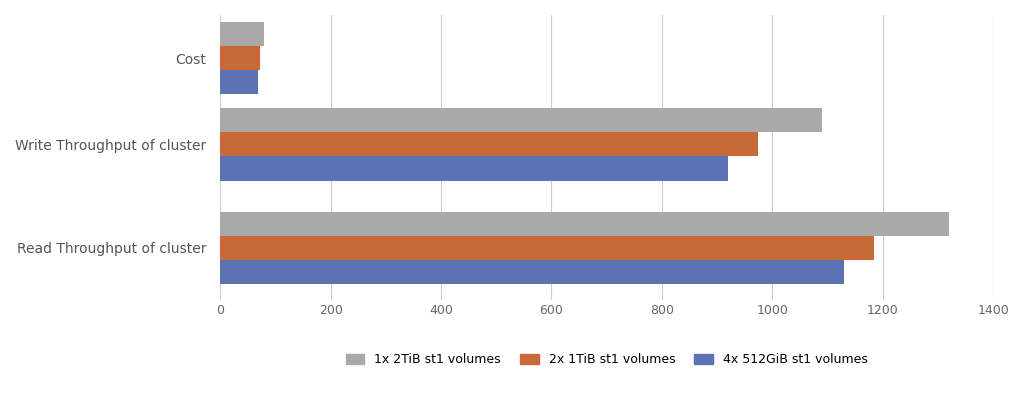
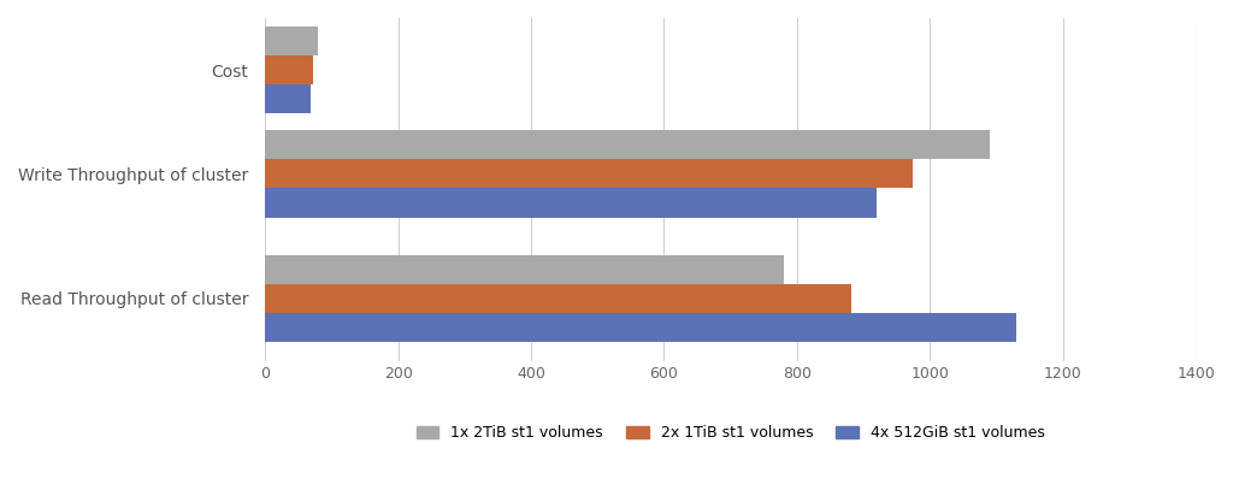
1x 2TiB st1 volumes/Read Throughput of cluster: 1320 -> 780
2x 1TiB st1 volumes/Read Throughput of cluster: 1185 -> 882
